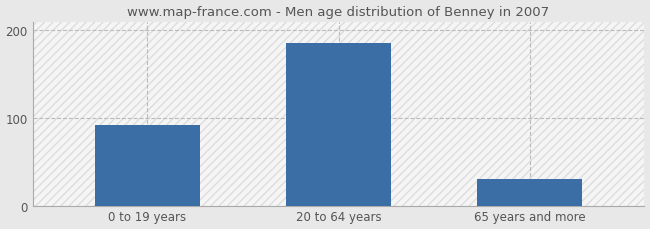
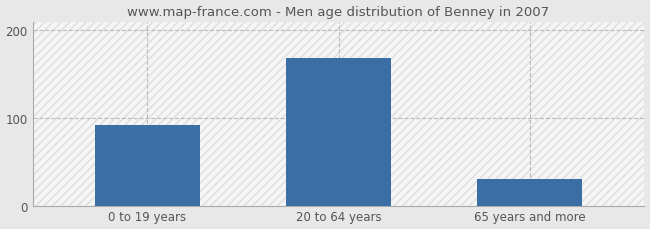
20 to 64 years: 185 -> 168
